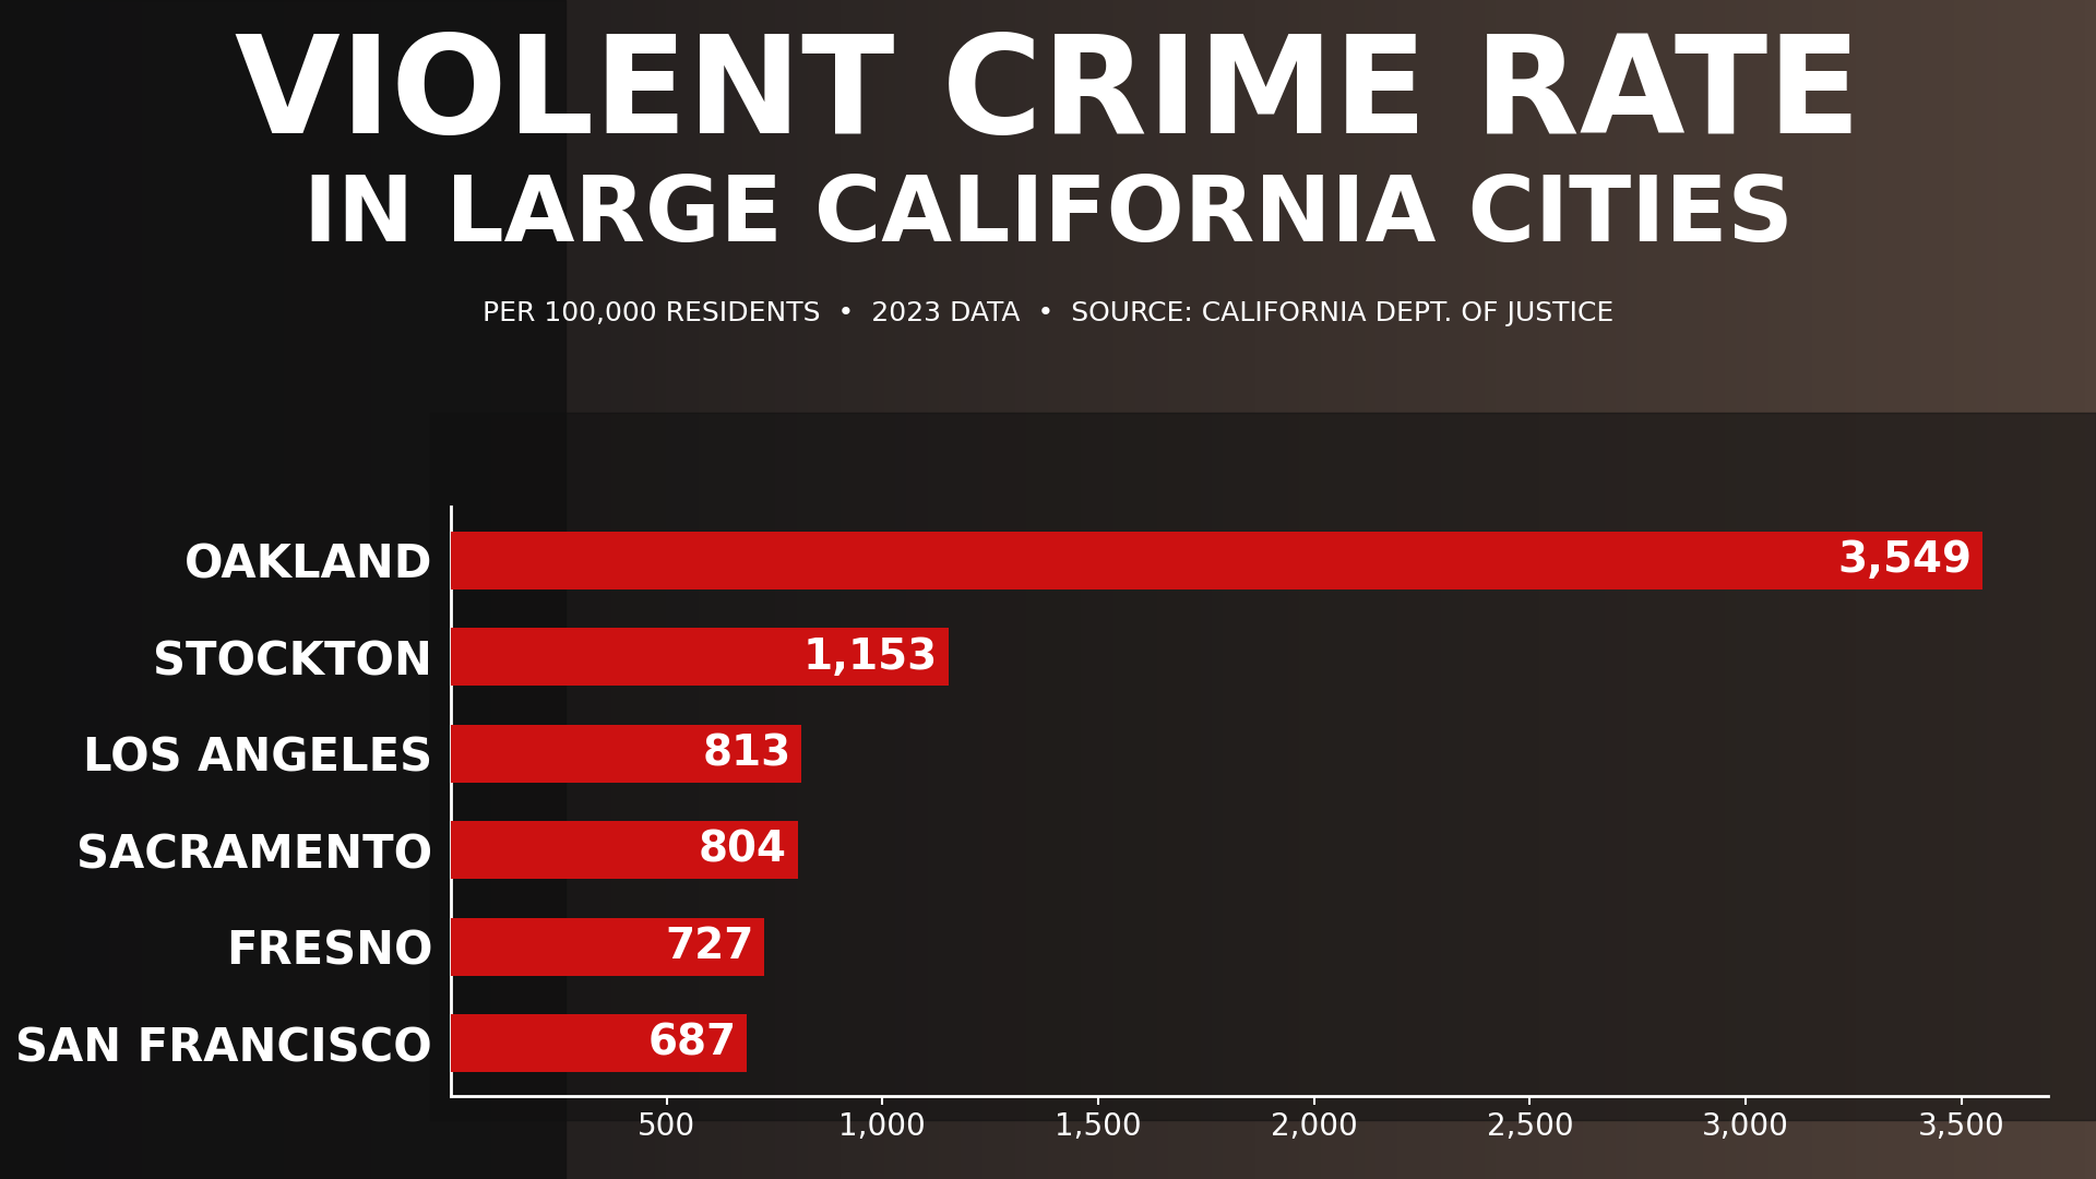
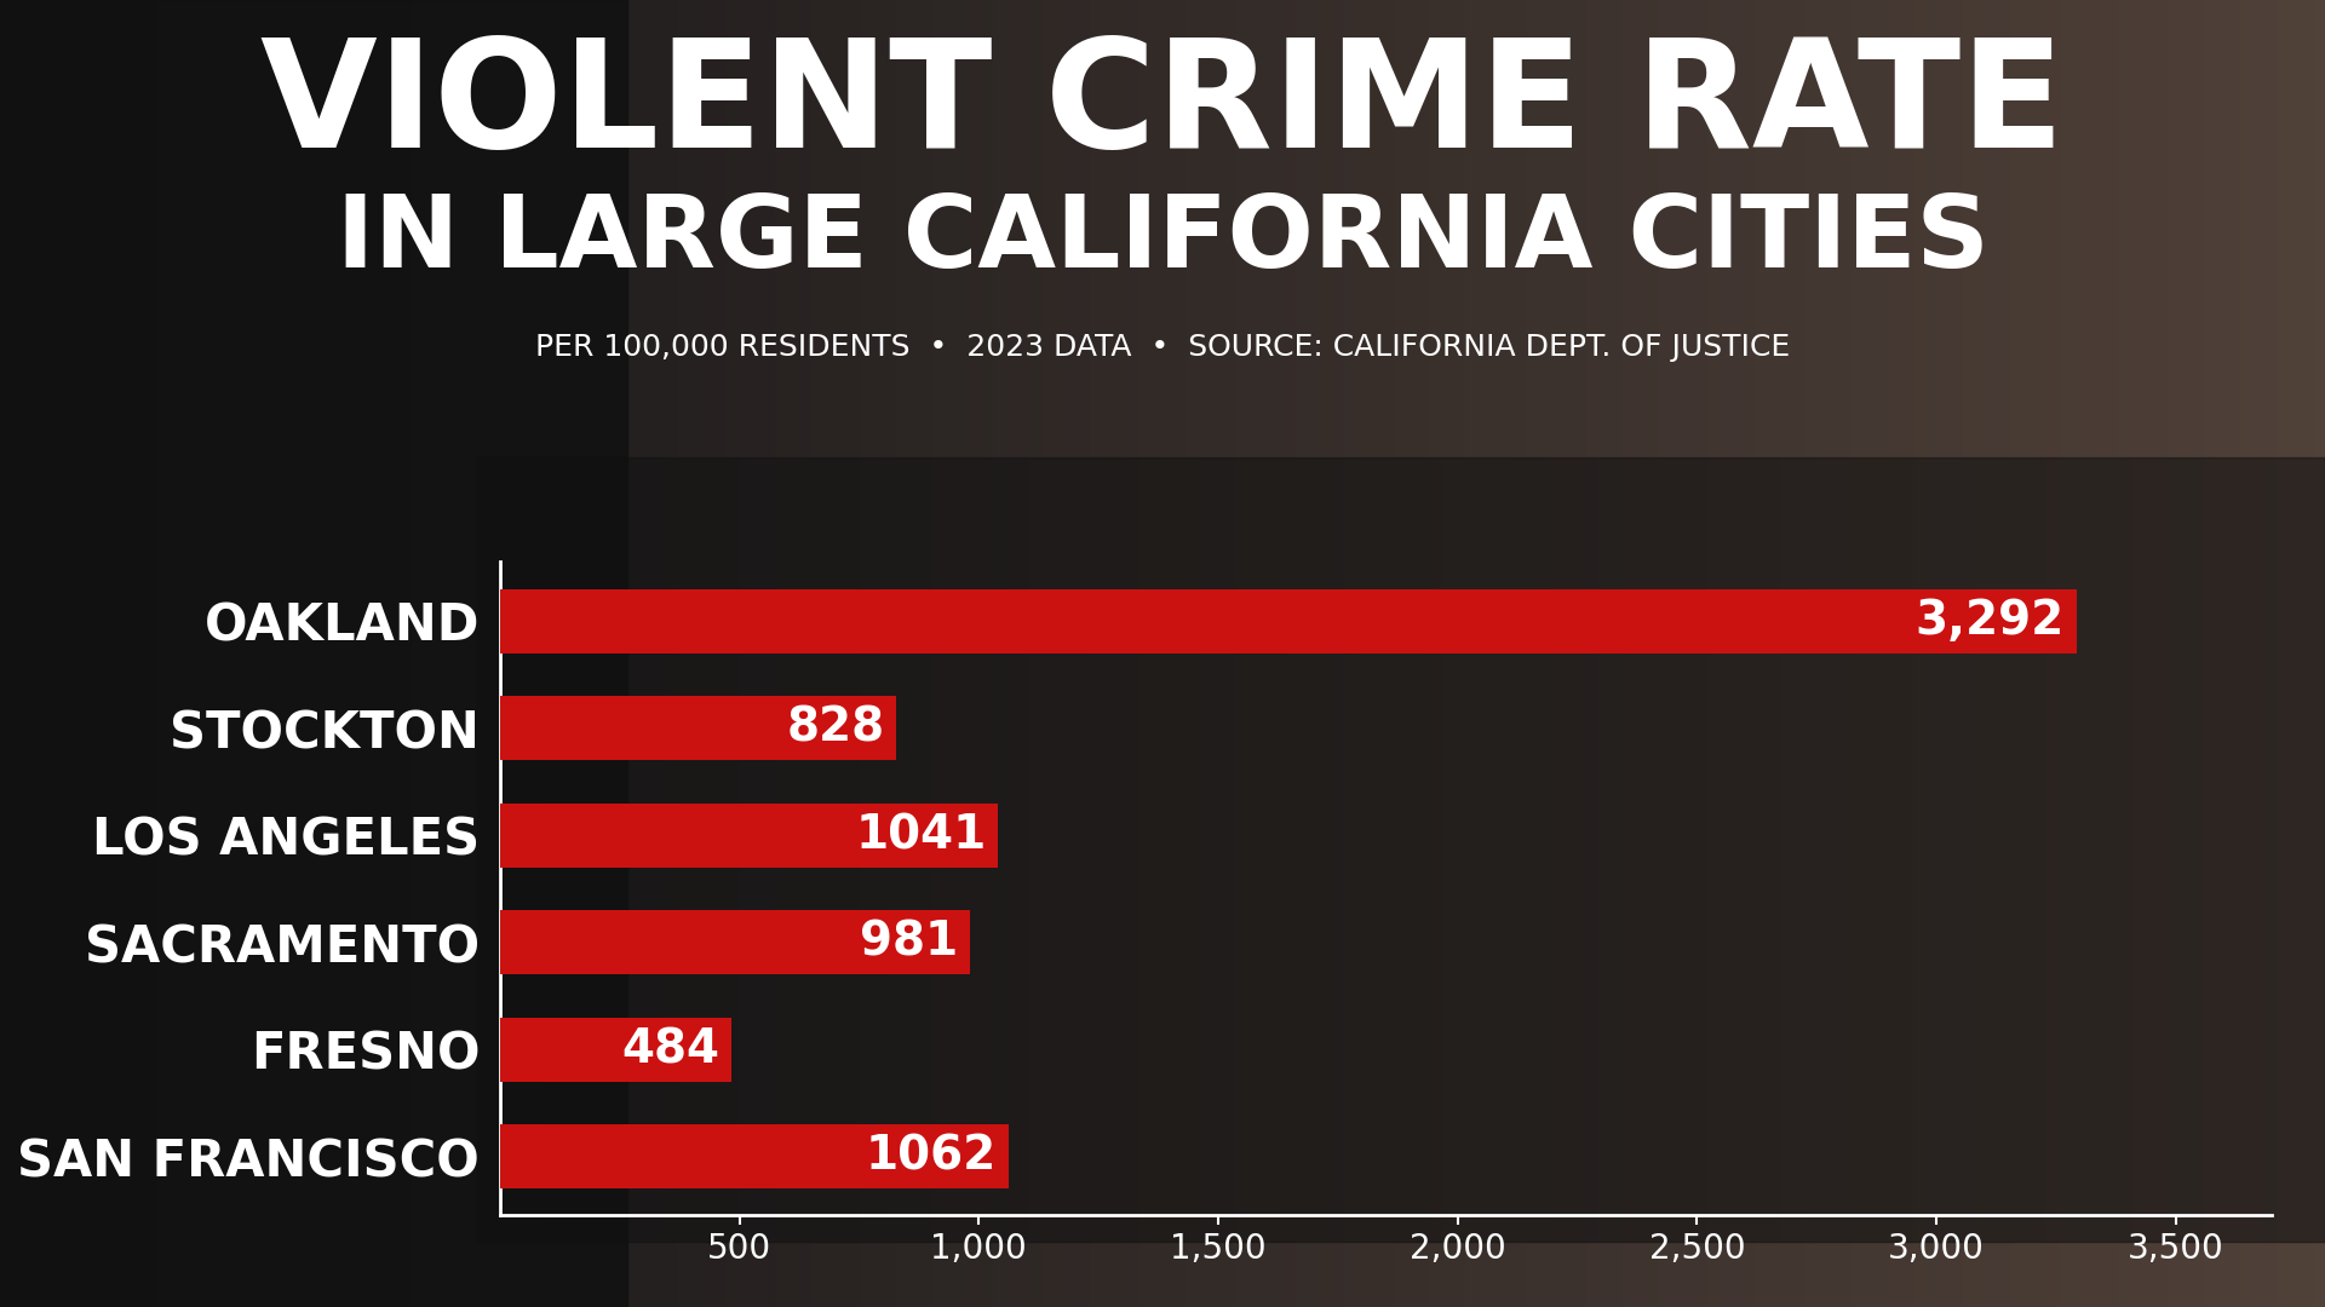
OAKLAND: 3,549 -> 3,292
STOCKTON: 1,153 -> 828
LOS ANGELES: 813 -> 1041
SACRAMENTO: 804 -> 981
FRESNO: 727 -> 484
SAN FRANCISCO: 687 -> 1062
